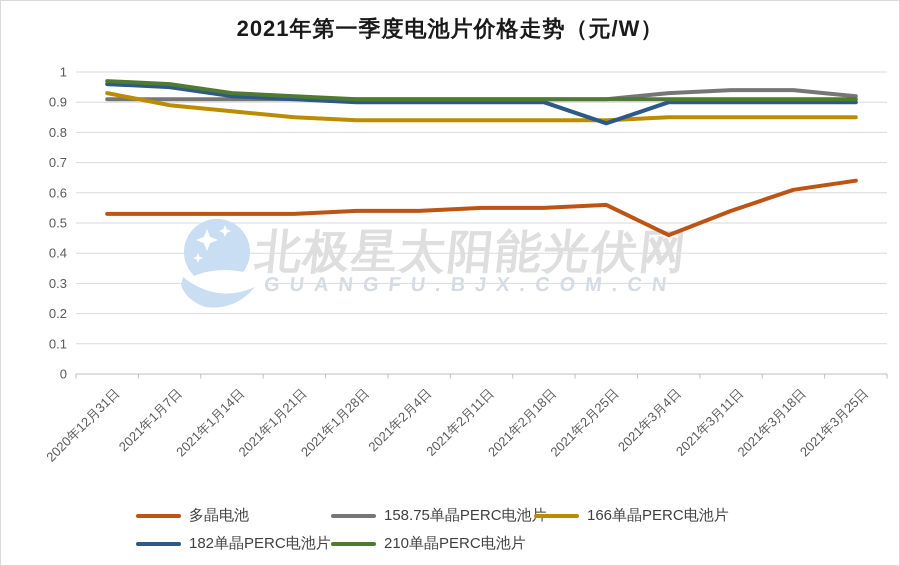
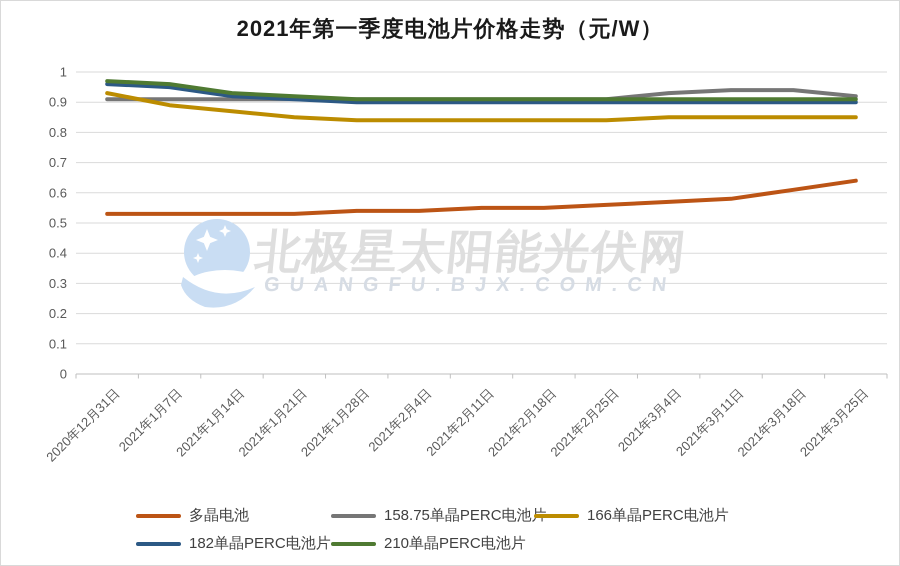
182单晶PERC电池片/2021年2月25日: 0.83 -> 0.90
多晶电池/2021年3月4日: 0.46 -> 0.57
多晶电池/2021年3月11日: 0.54 -> 0.58
